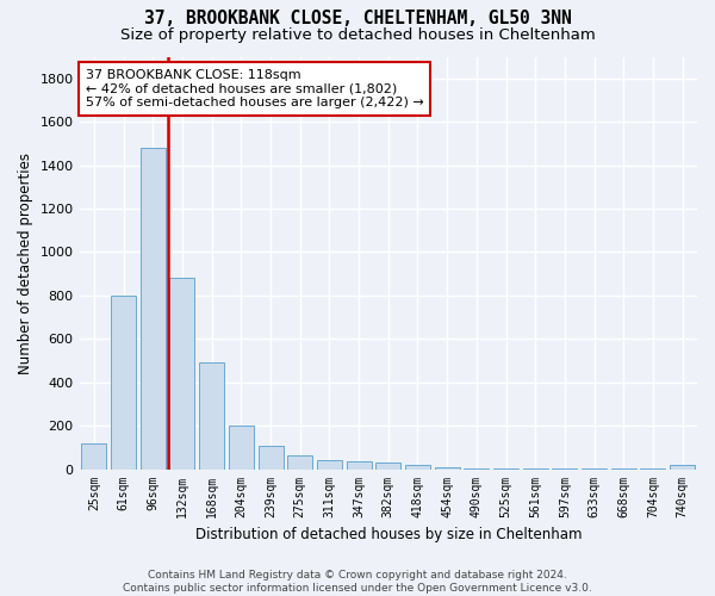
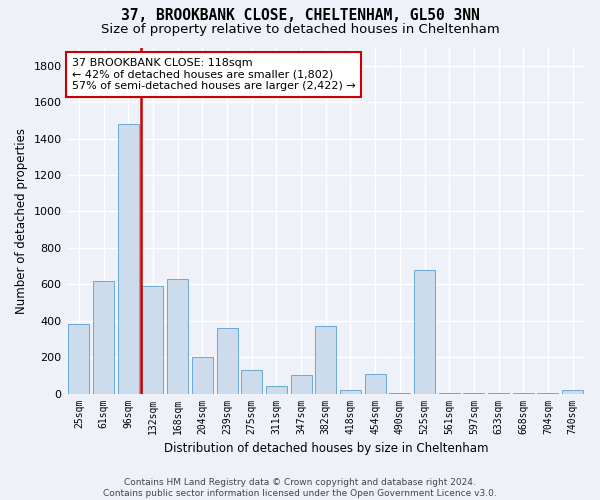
25sqm: 120 -> 380
61sqm: 800 -> 620
132sqm: 880 -> 590
168sqm: 490 -> 630
239sqm: 100 -> 360
275sqm: 60 -> 130
347sqm: 40 -> 100
382sqm: 30 -> 370
454sqm: 10 -> 110
525sqm: 0 -> 680
